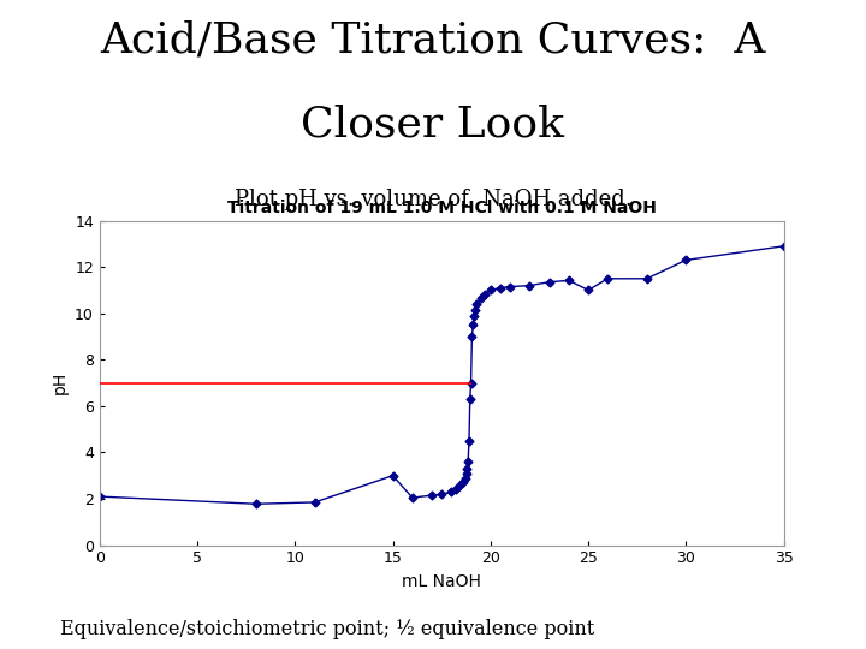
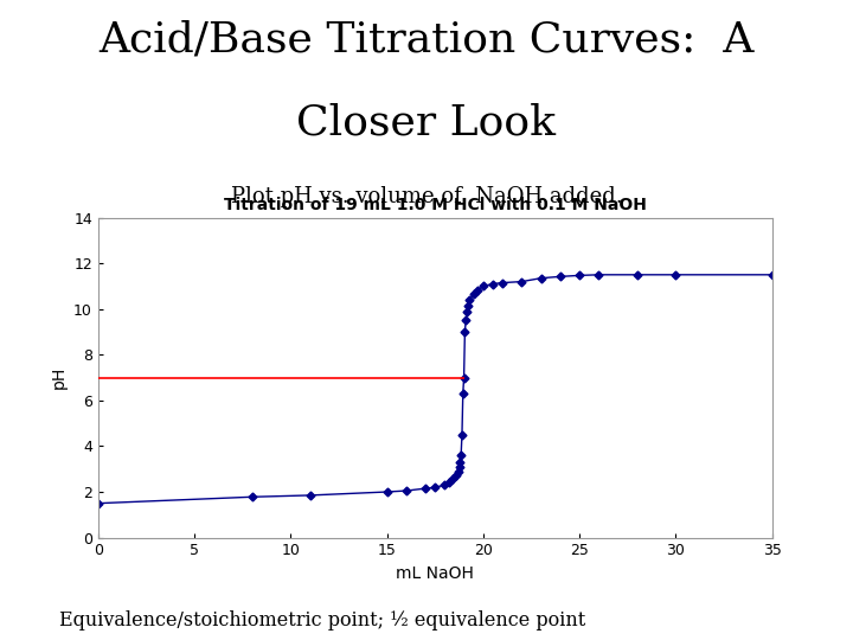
0: 2.1 -> 1.5
15: 3.0 -> 2.0
25: 11.0 -> 11.5
30: 12.3 -> 11.5
35: 12.9 -> 11.5
